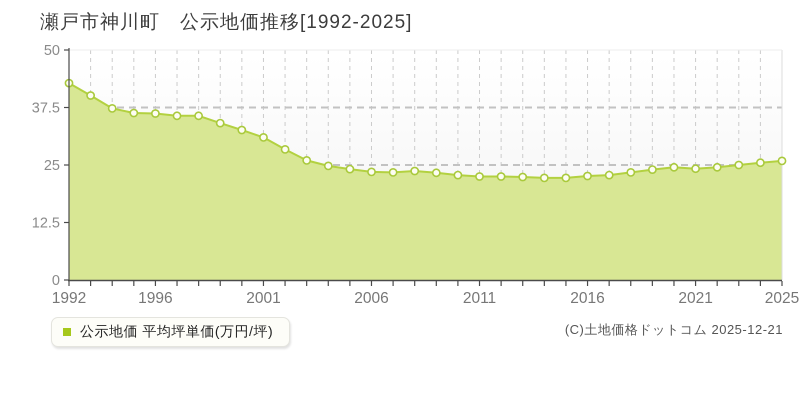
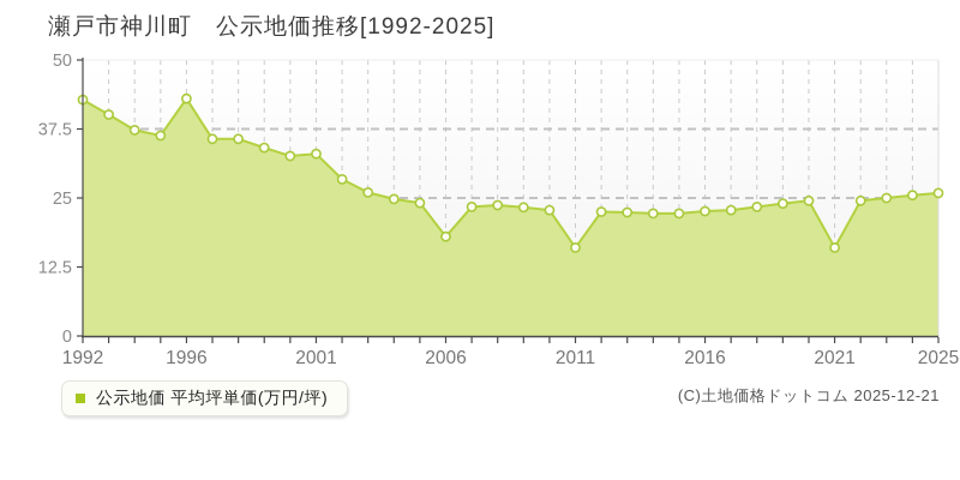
1996: 36 -> 43
2001: 31 -> 33
2006: 24 -> 18
2011: 22 -> 16
2021: 24 -> 16
